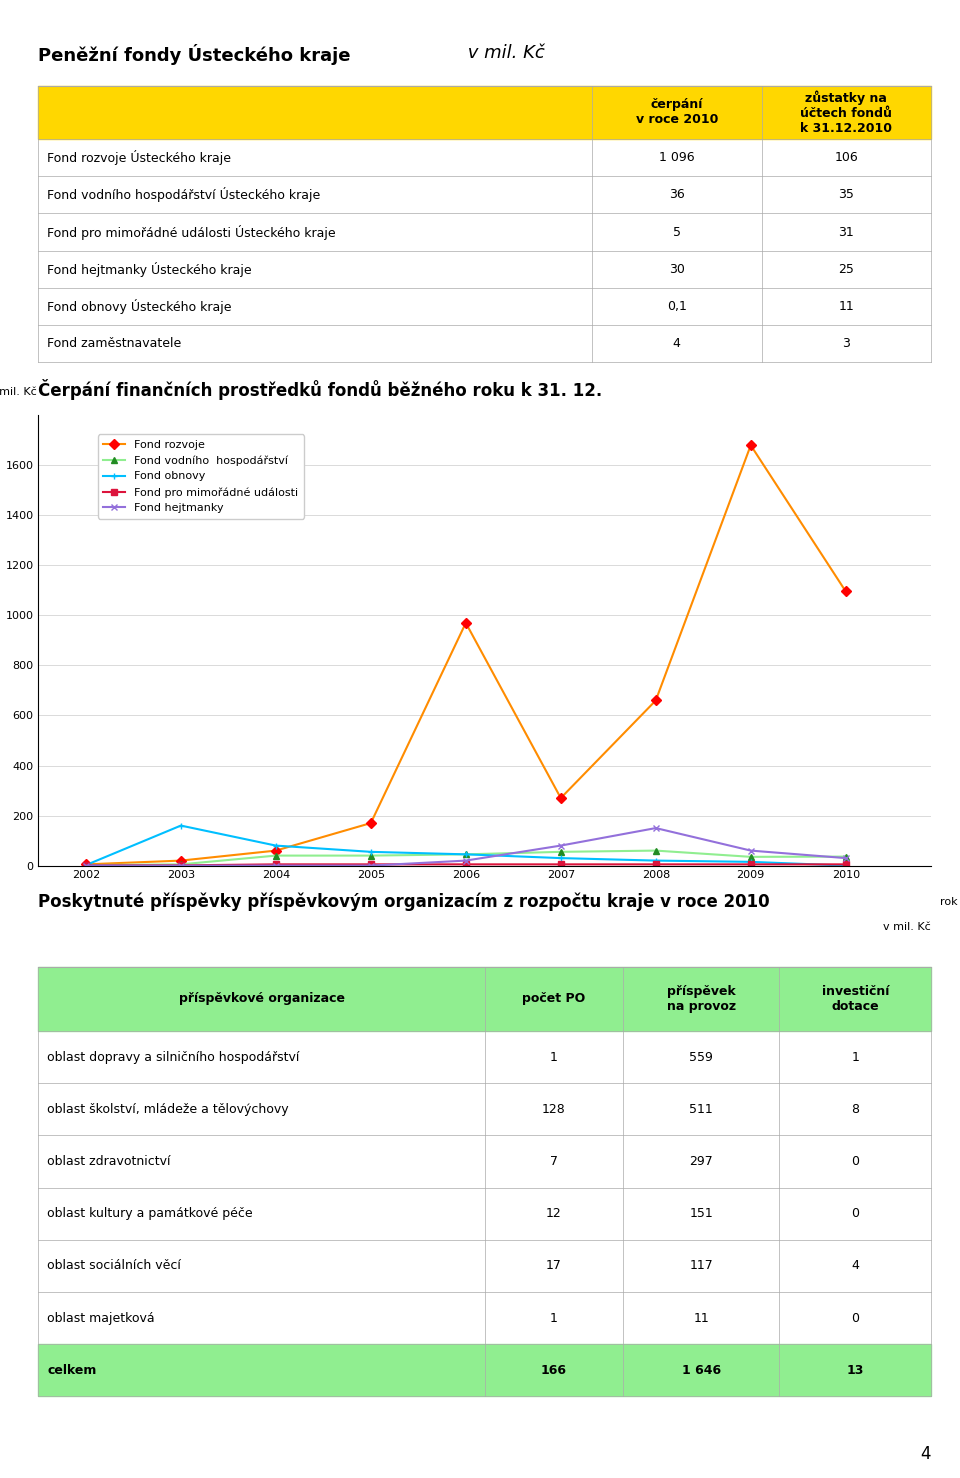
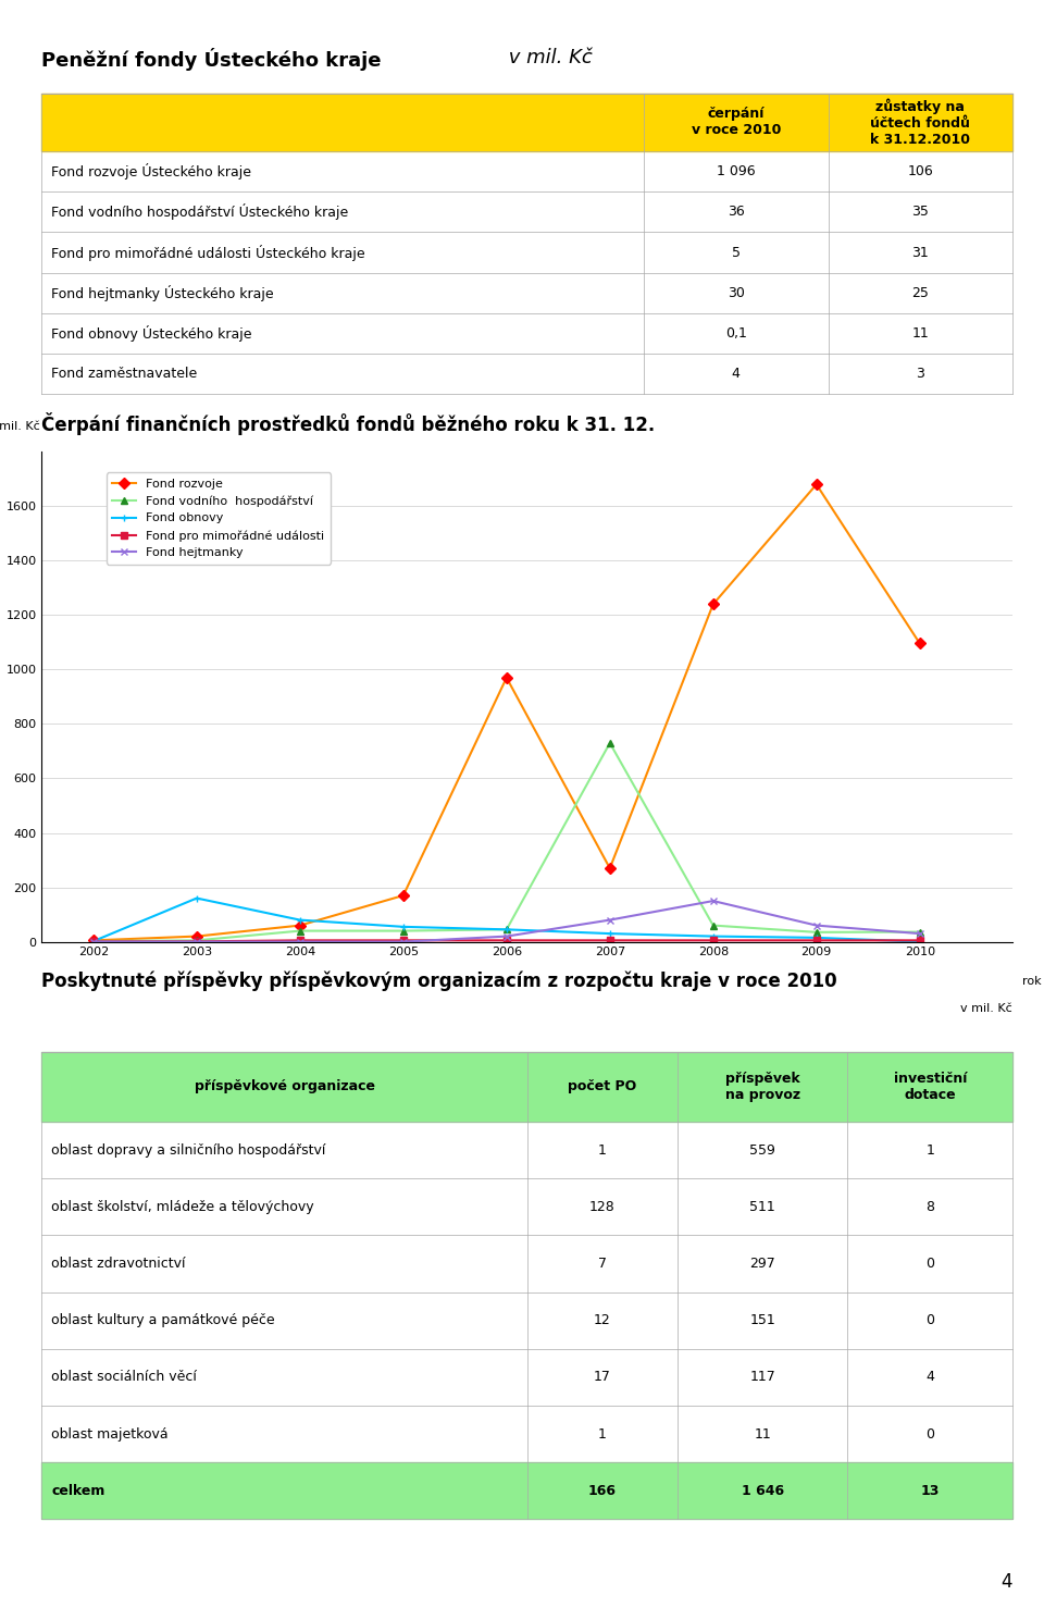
Fond vodního hospodářství/2007: 55 -> 730
Fond rozvoje/2008: 660 -> 1240
